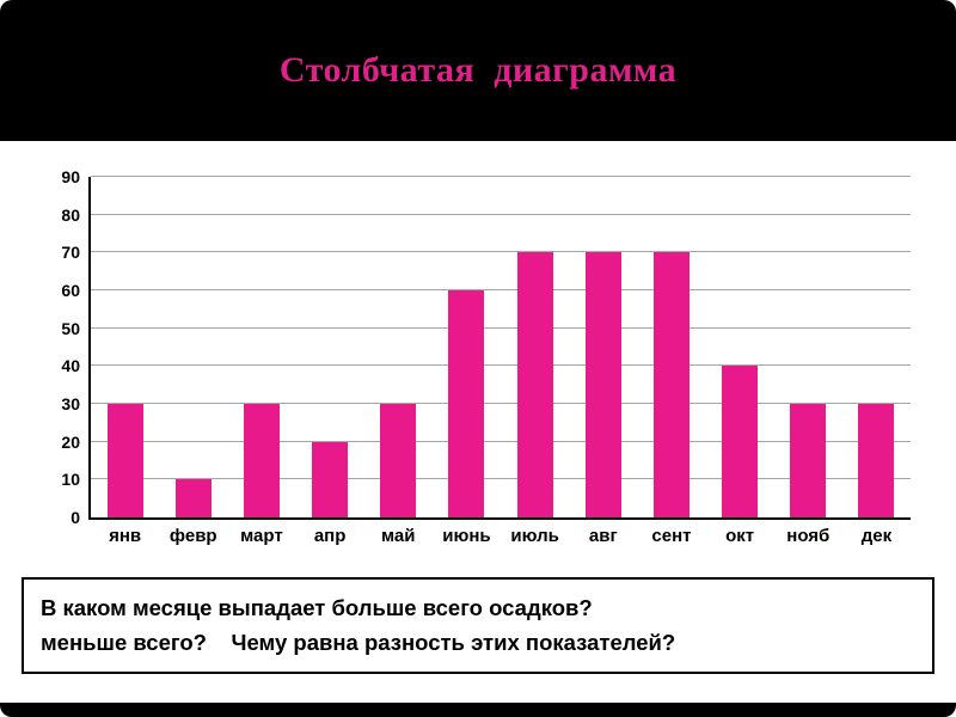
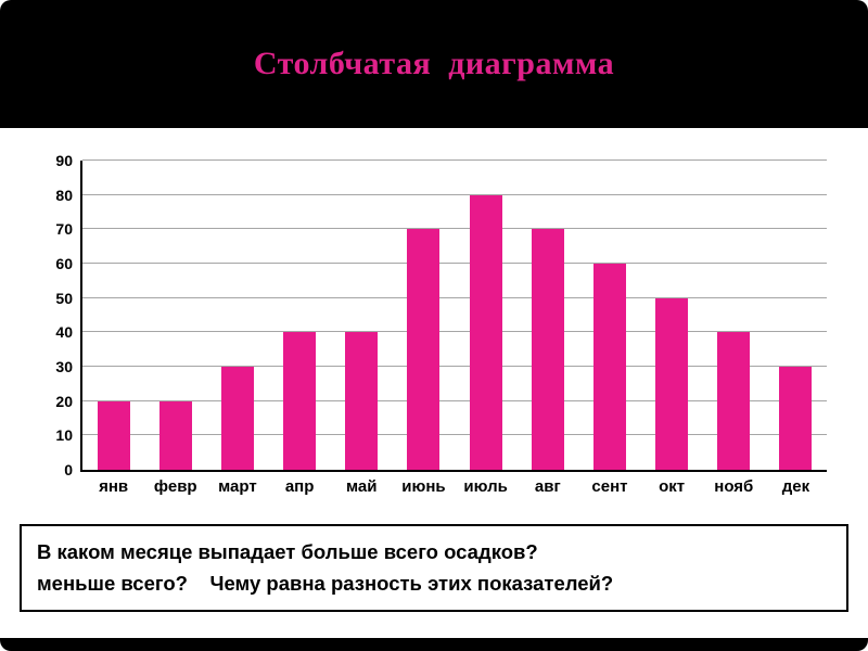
янв: 30 -> 20
февр: 10 -> 20
апр: 20 -> 40
май: 30 -> 40
июнь: 60 -> 70
июль: 70 -> 80
сент: 70 -> 60
окт: 40 -> 50
нояб: 30 -> 40
